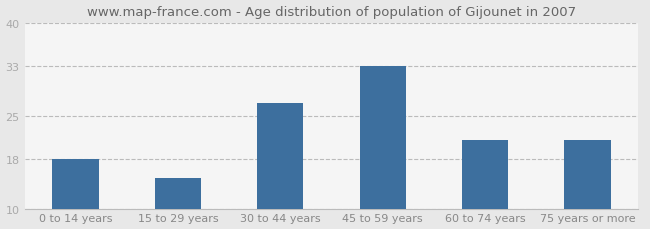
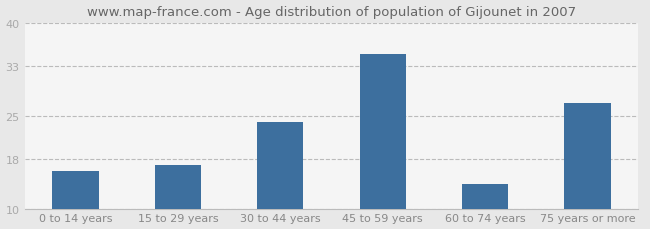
0 to 14 years: 18 -> 16
15 to 29 years: 15 -> 17
30 to 44 years: 27 -> 24
45 to 59 years: 33 -> 35
60 to 74 years: 21 -> 14
75 years or more: 21 -> 27
